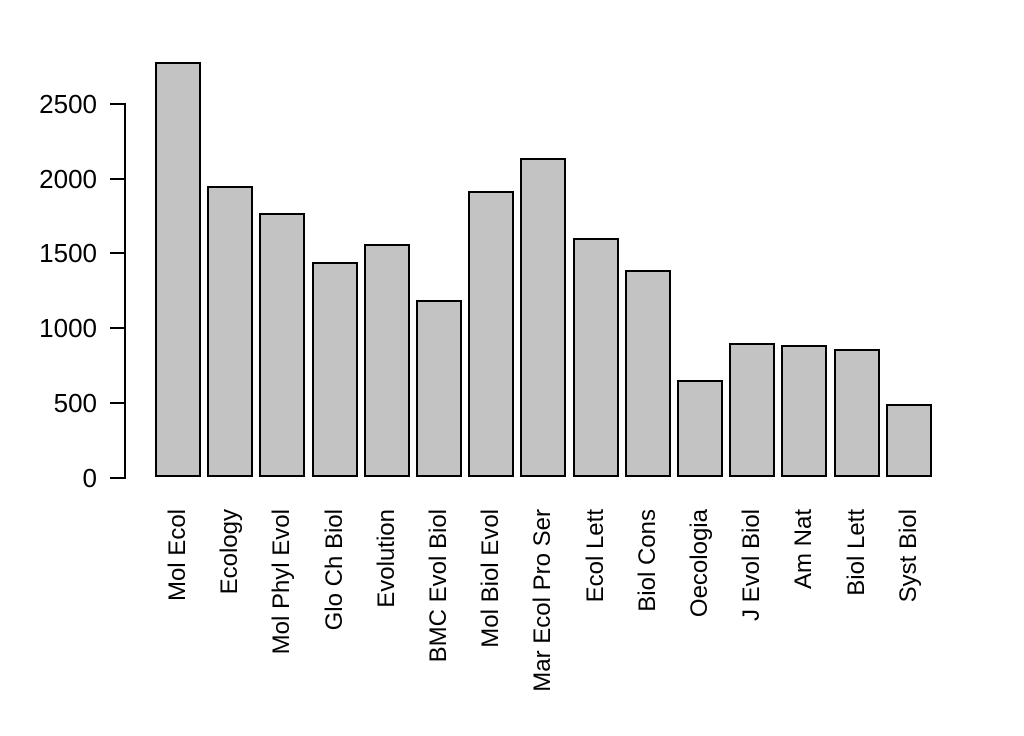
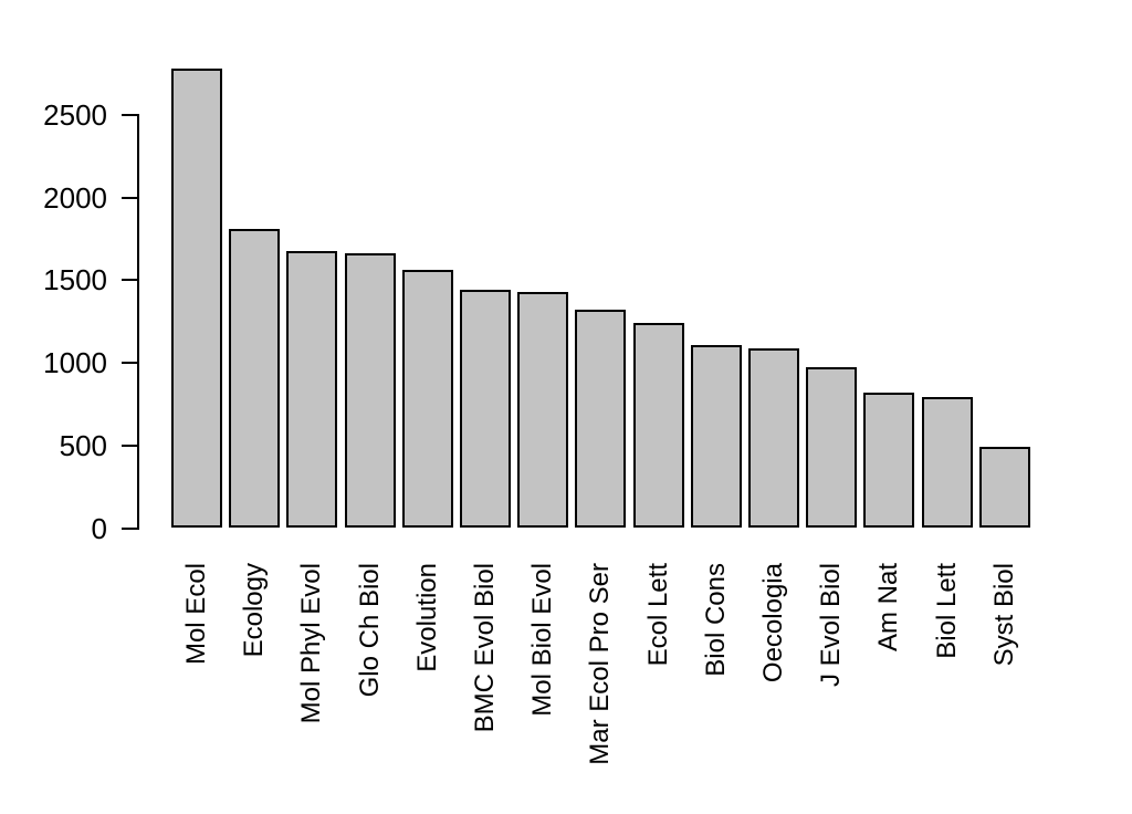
Ecology: 1950 -> 1810
Mol Phyl Evol: 1770 -> 1680
Glo Ch Biol: 1440 -> 1660
BMC Evol Biol: 1190 -> 1440
Mol Biol Evol: 1920 -> 1430
Mar Ecol Pro Ser: 2140 -> 1320
Ecol Lett: 1600 -> 1240
Biol Cons: 1390 -> 1100
Oecologia: 650 -> 1080
J Evol Biol: 900 -> 980
Am Nat: 890 -> 820
Biol Lett: 860 -> 790
